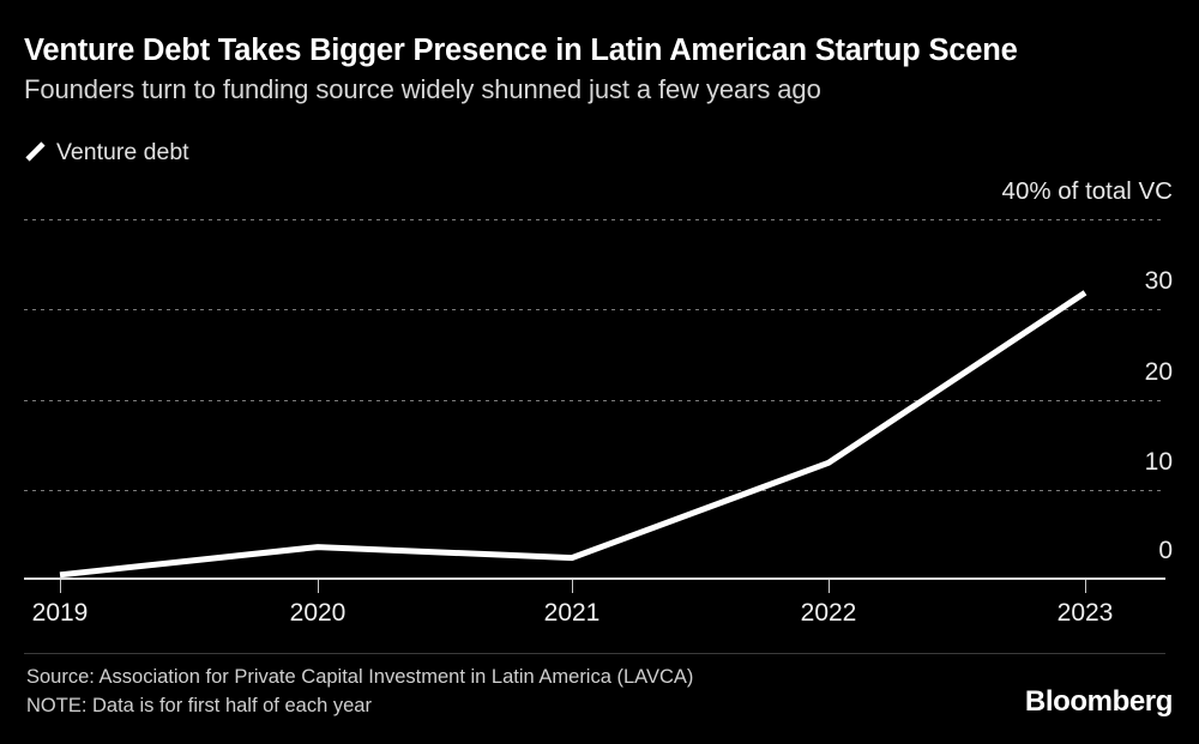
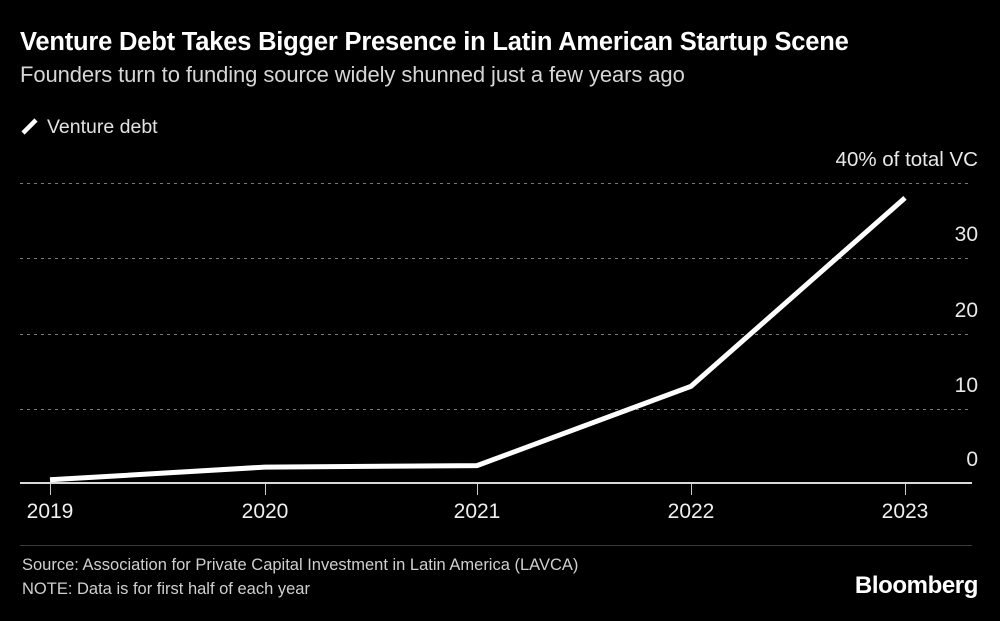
2020: 3 -> 2
2023: 32 -> 38
